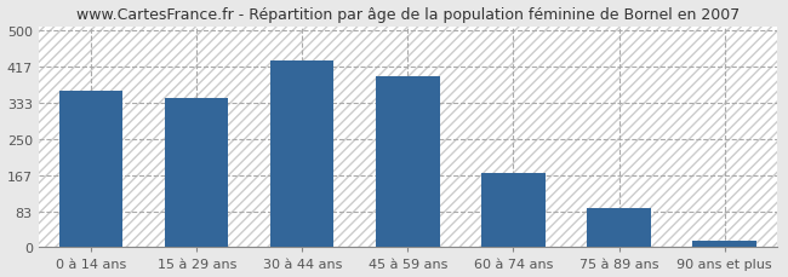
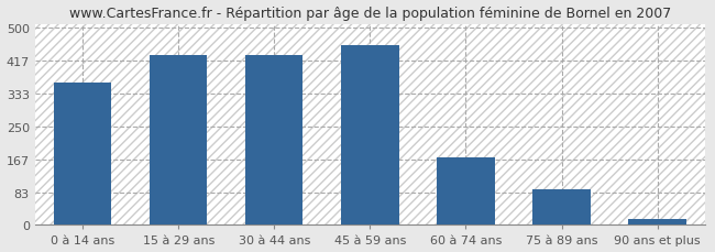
15 à 29 ans: 345 -> 430
45 à 59 ans: 393 -> 455
